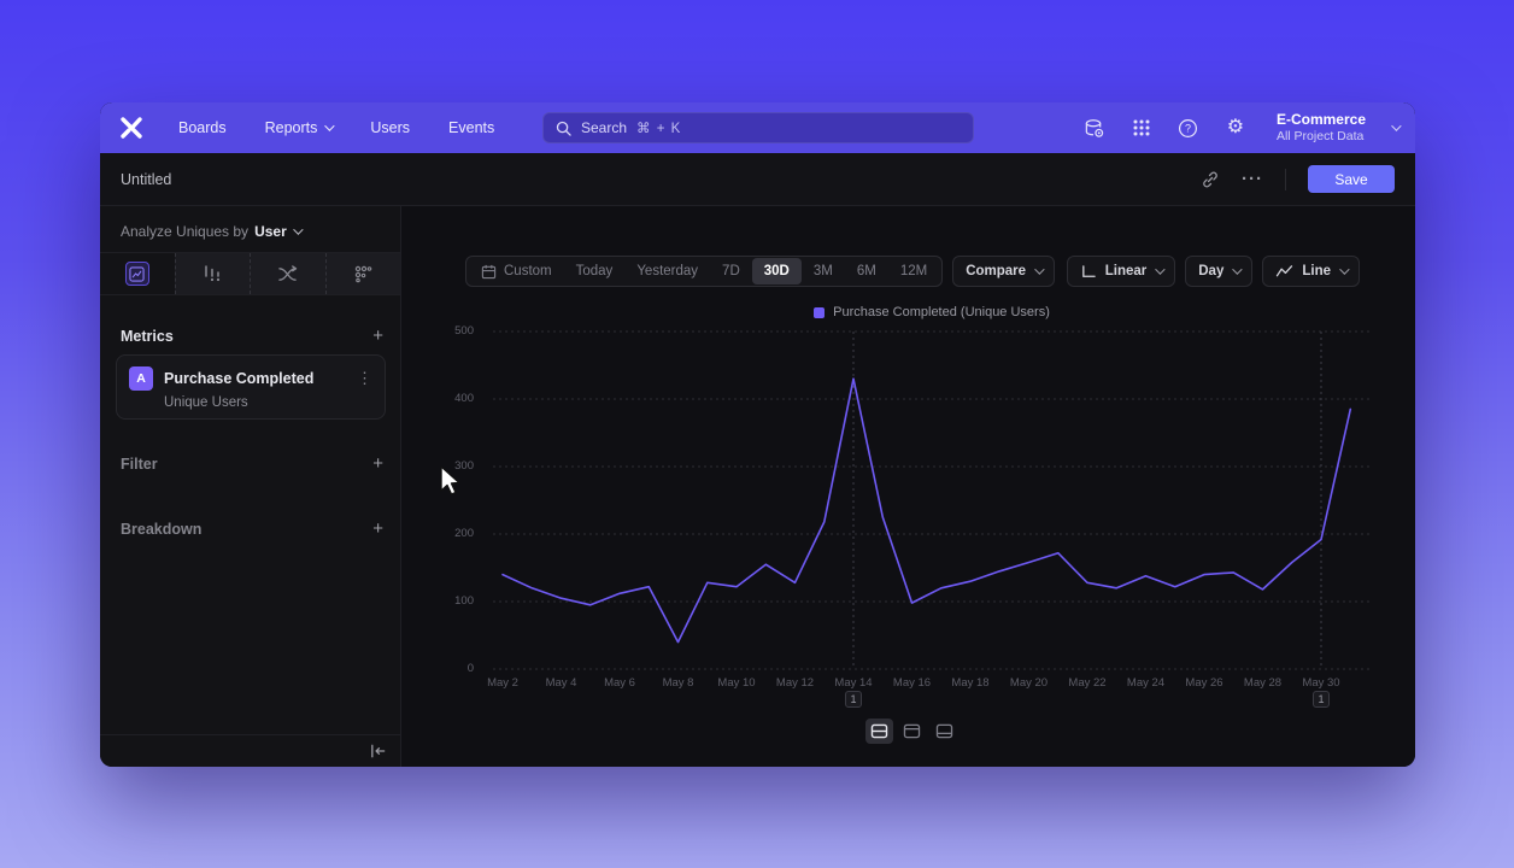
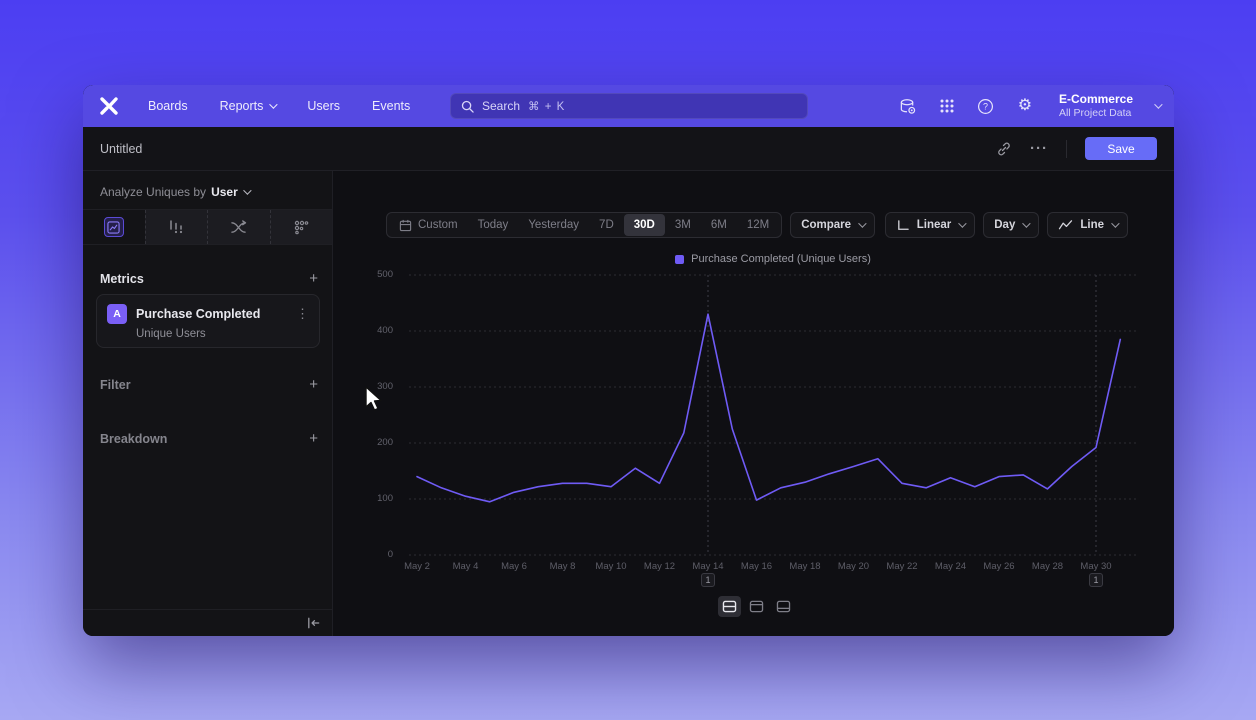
May 8: 40 -> 130
